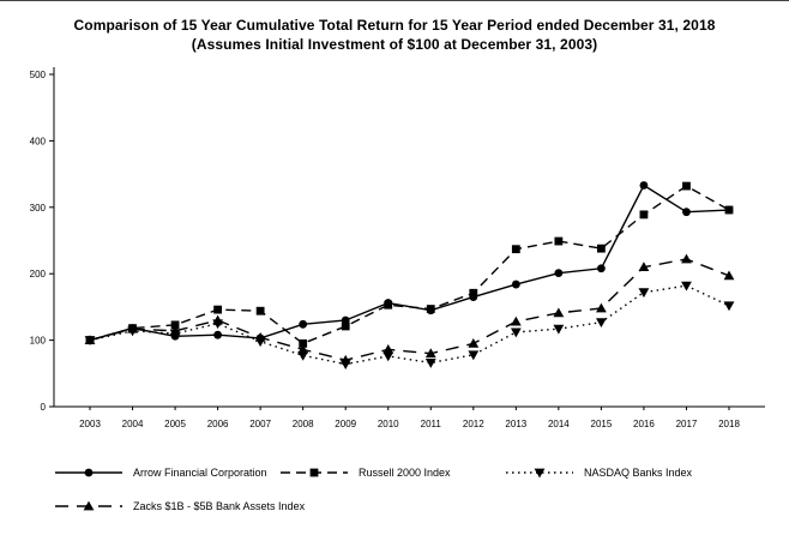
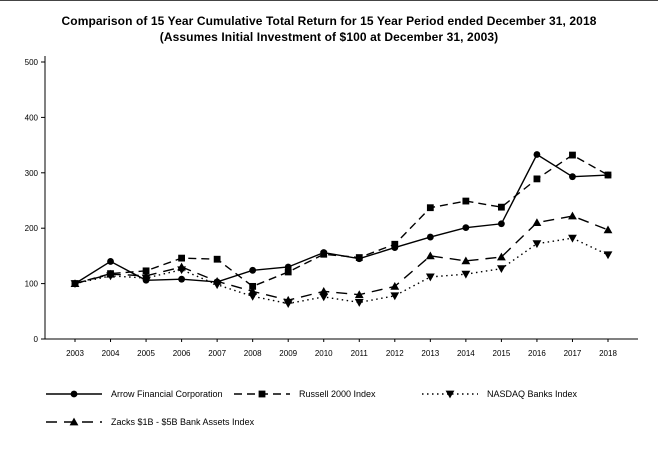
Arrow Financial Corporation/2004: 120 -> 140
Zacks $1B - $5B Bank Assets Index/2013: 130 -> 150
